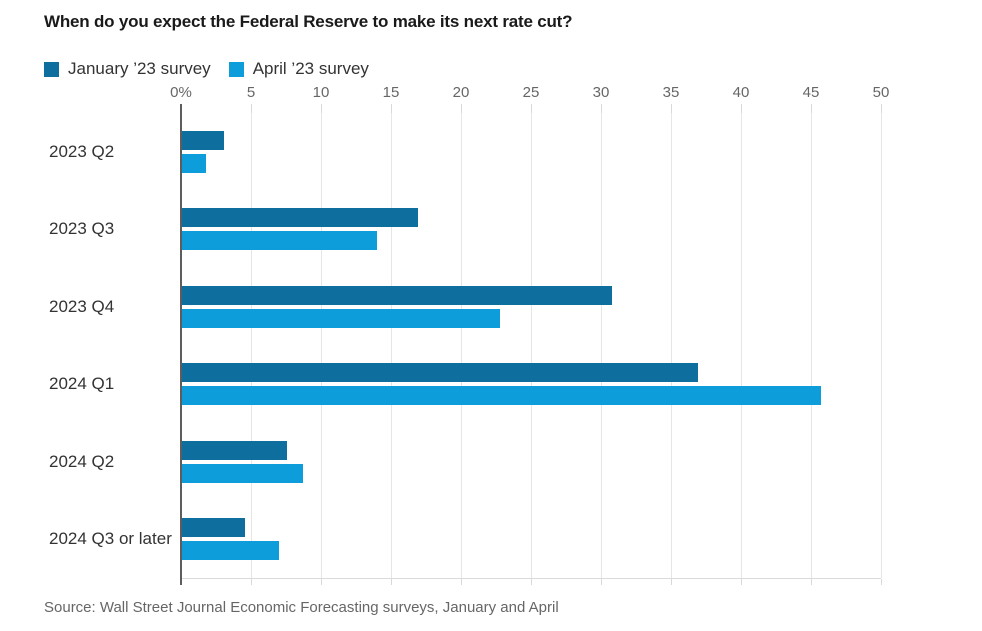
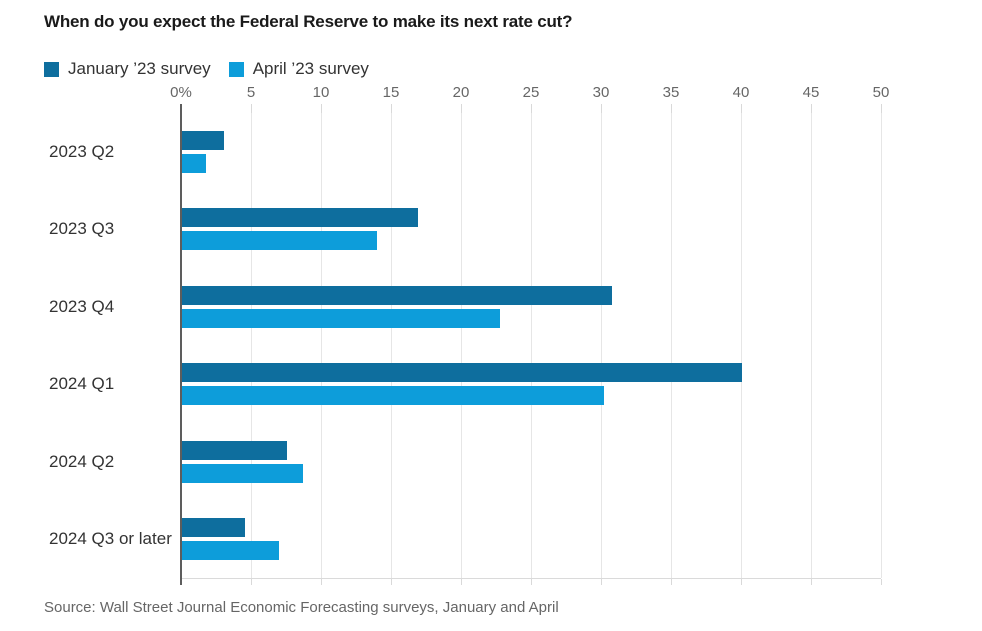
January ’23 survey/2024 Q1: 36.9 -> 40.1
April ’23 survey/2024 Q1: 45.7 -> 30.2
